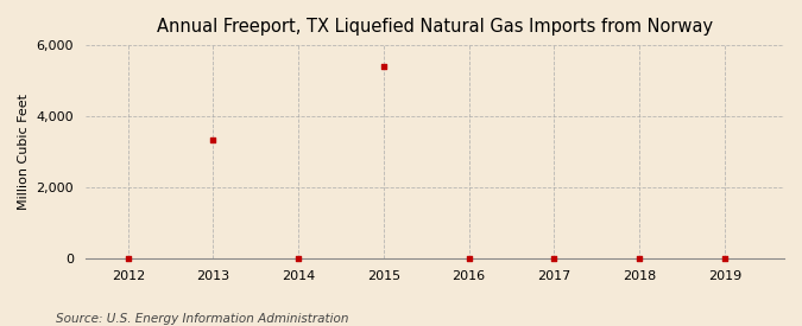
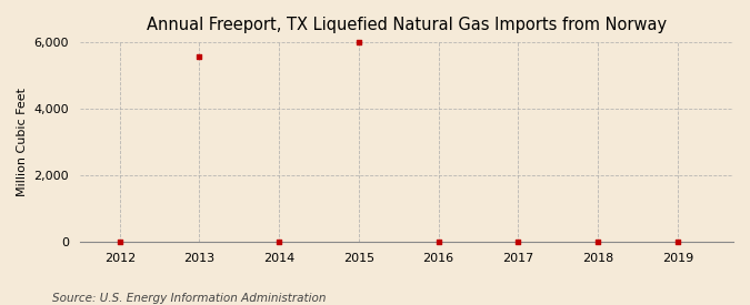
2013: 3,350 -> 5,570
2015: 5,400 -> 5,990
